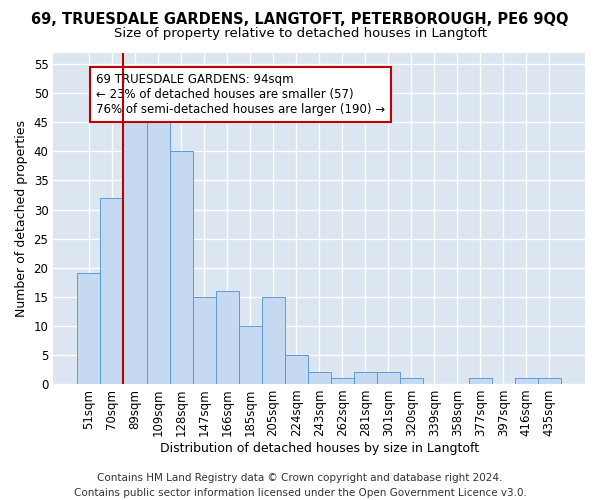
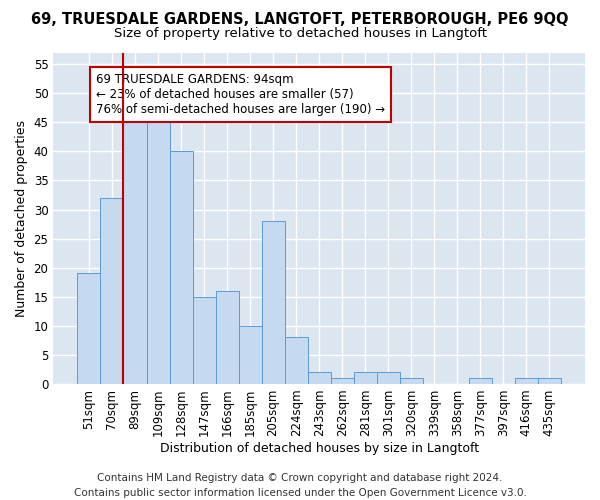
205sqm: 15 -> 28
224sqm: 5 -> 8
